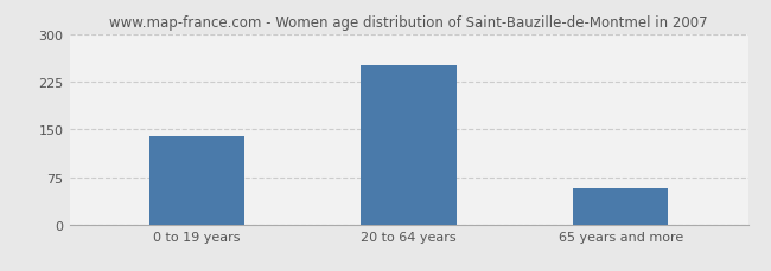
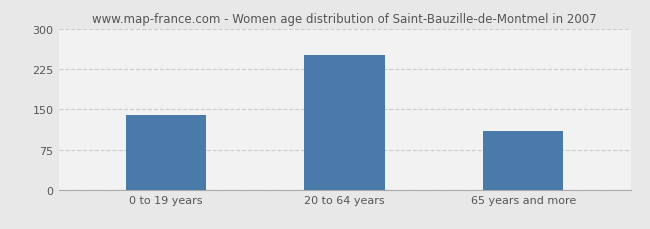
65 years and more: 57 -> 110
